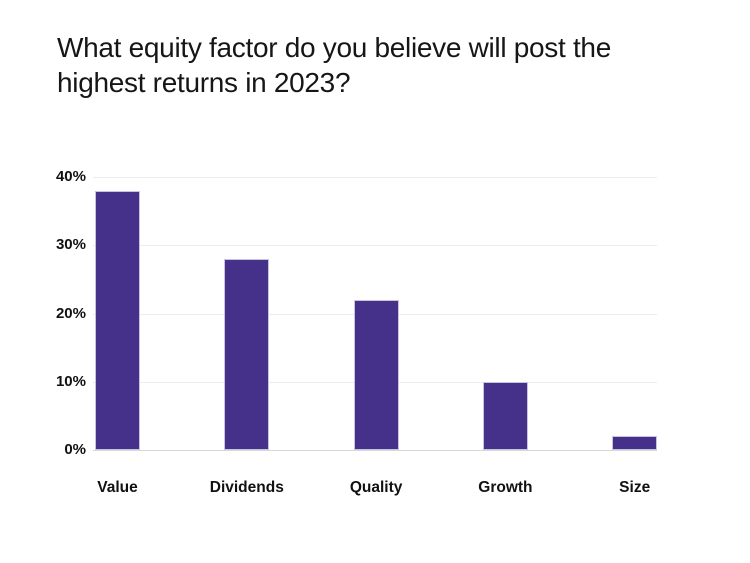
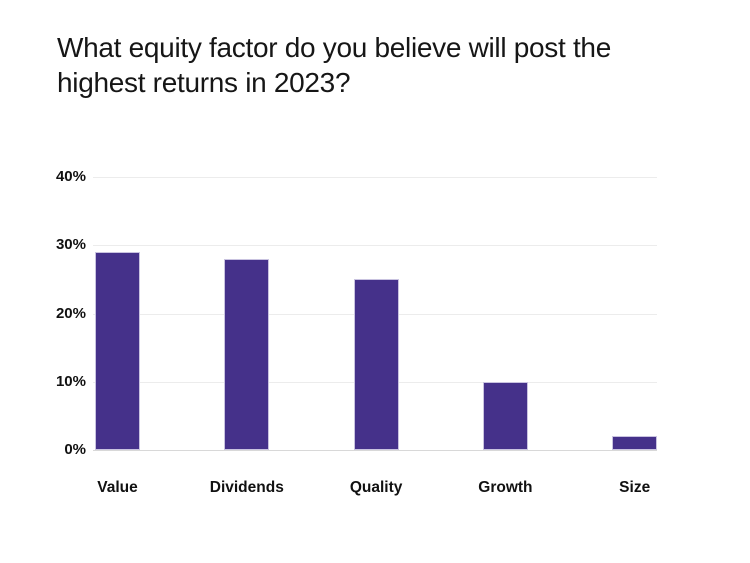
Value: 38% -> 29%
Quality: 22% -> 25%
